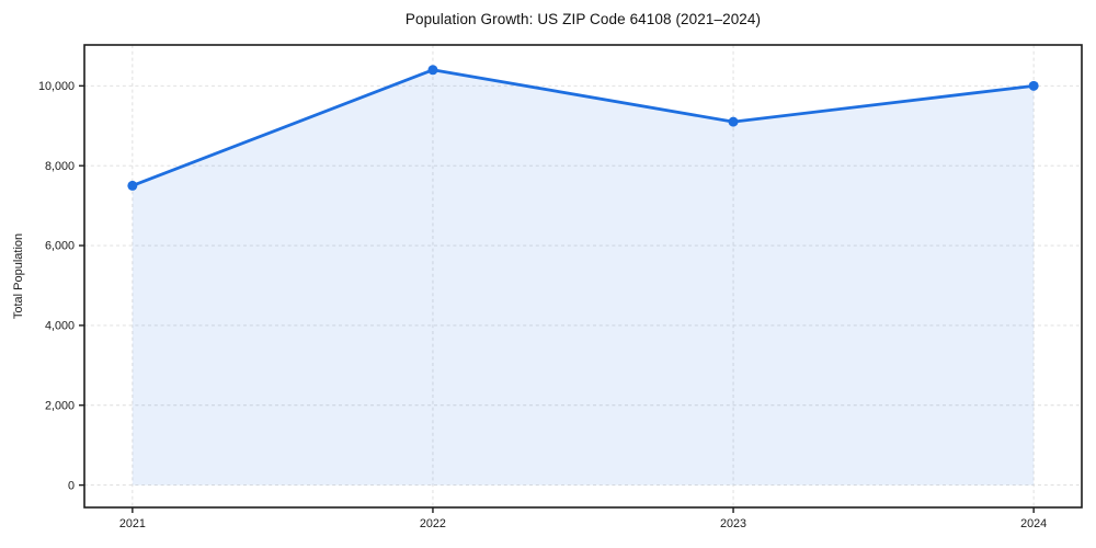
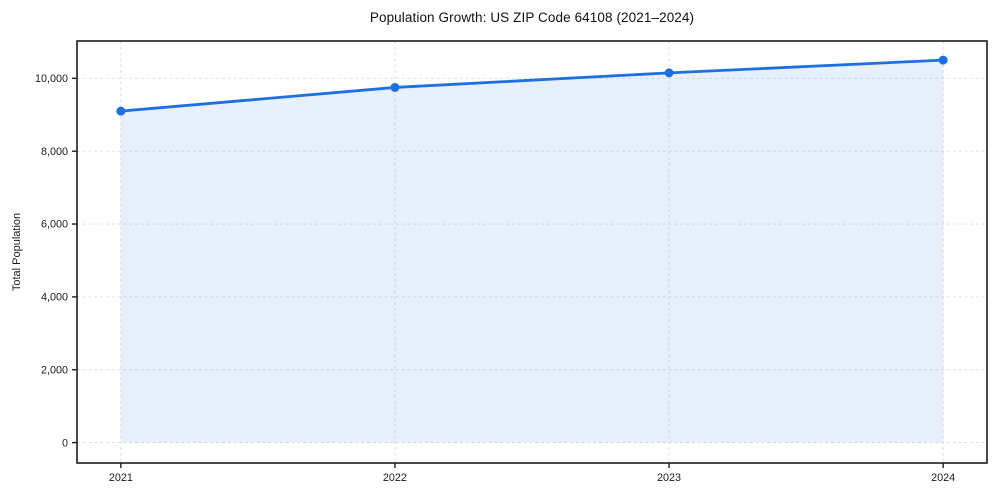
2021: 7500 -> 9100
2022: 10400 -> 9800
2023: 9100 -> 10200
2024: 10000 -> 10500
